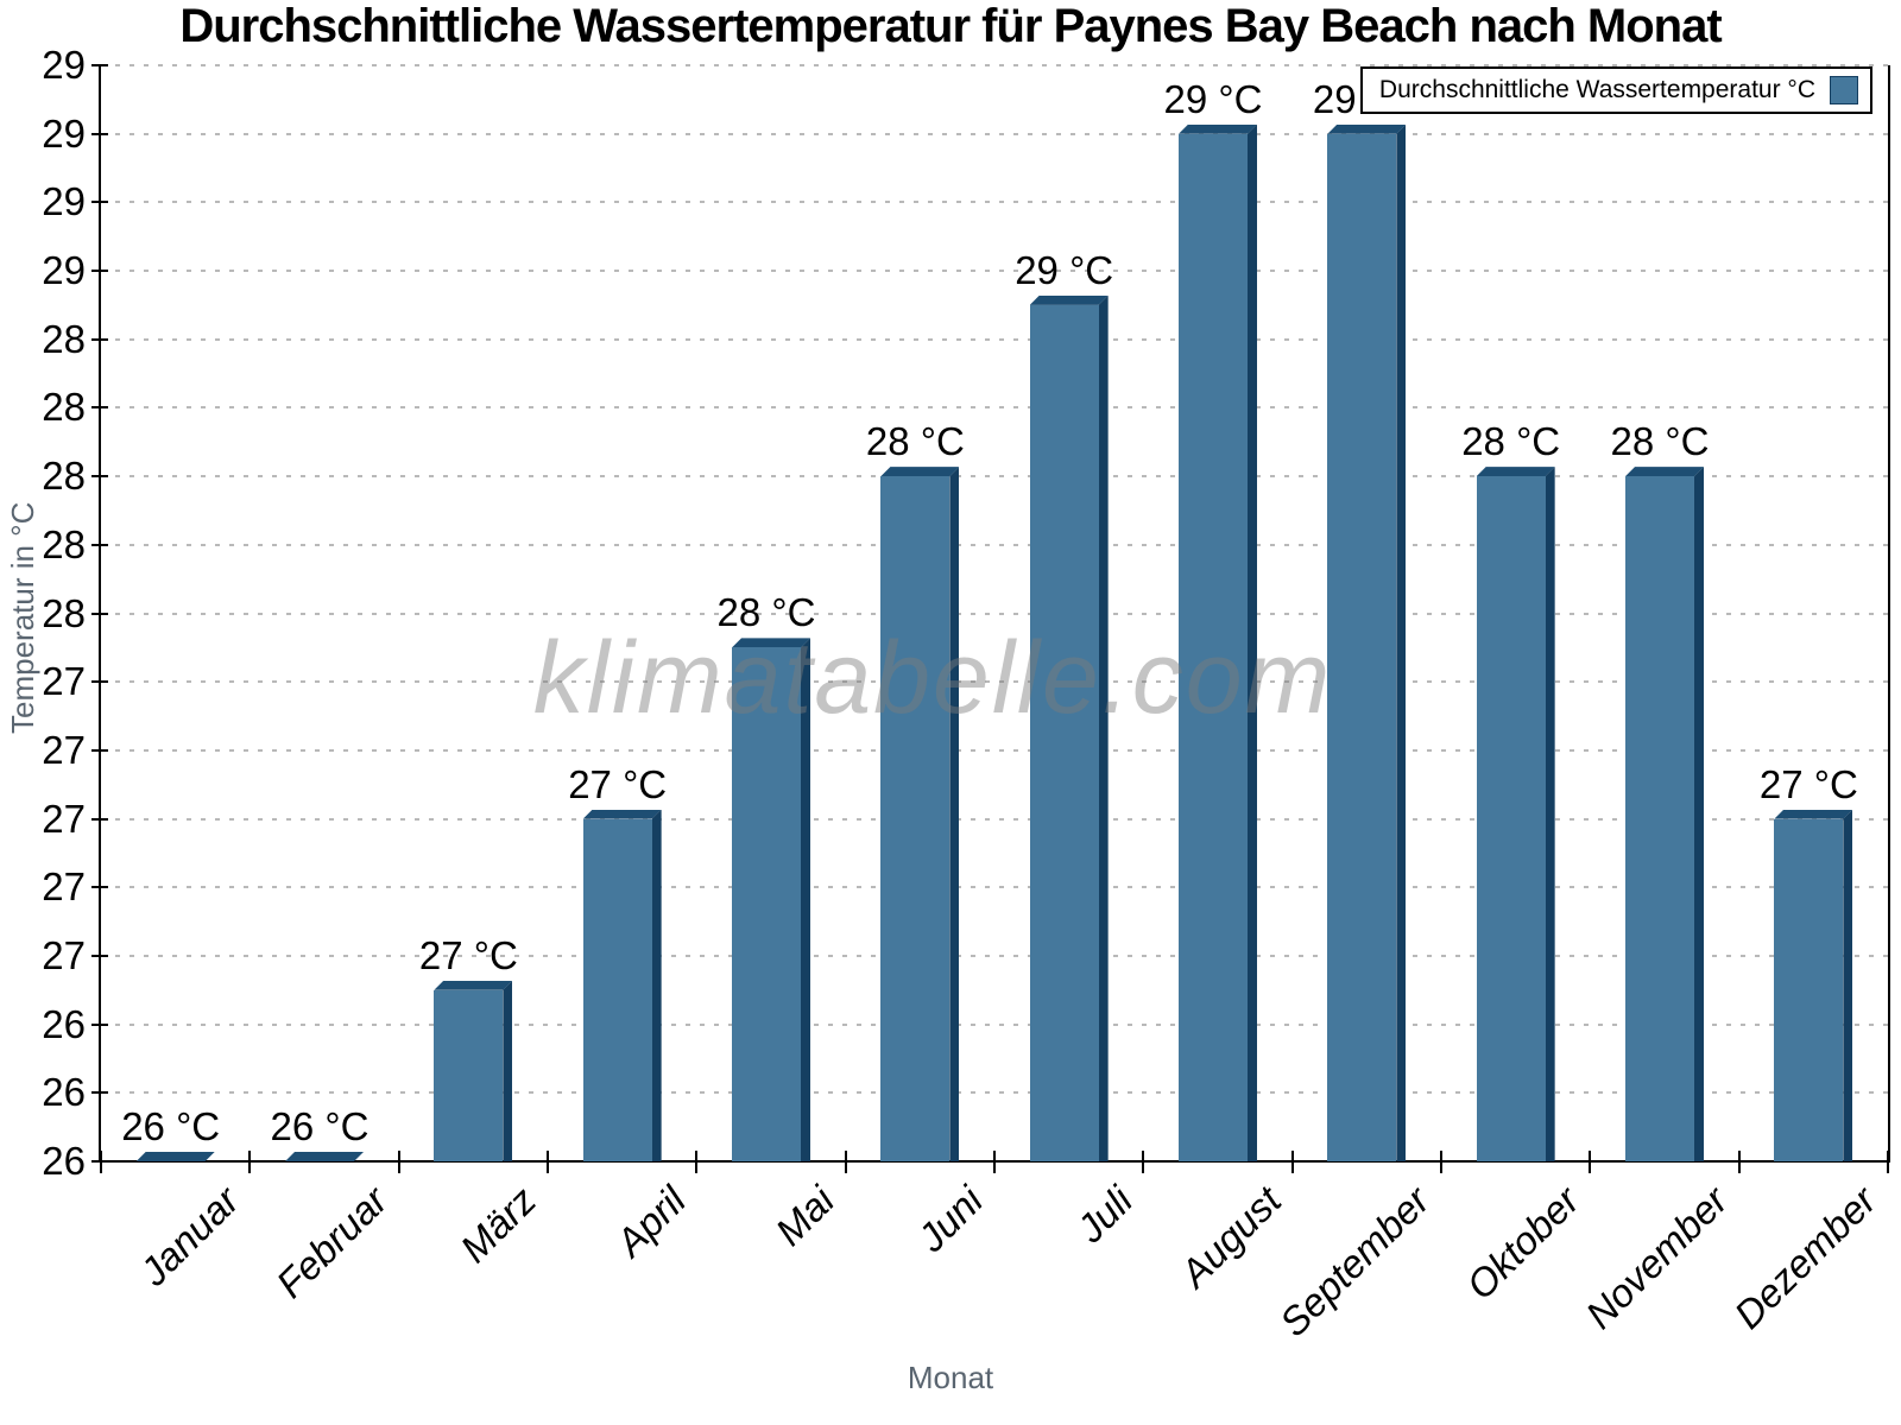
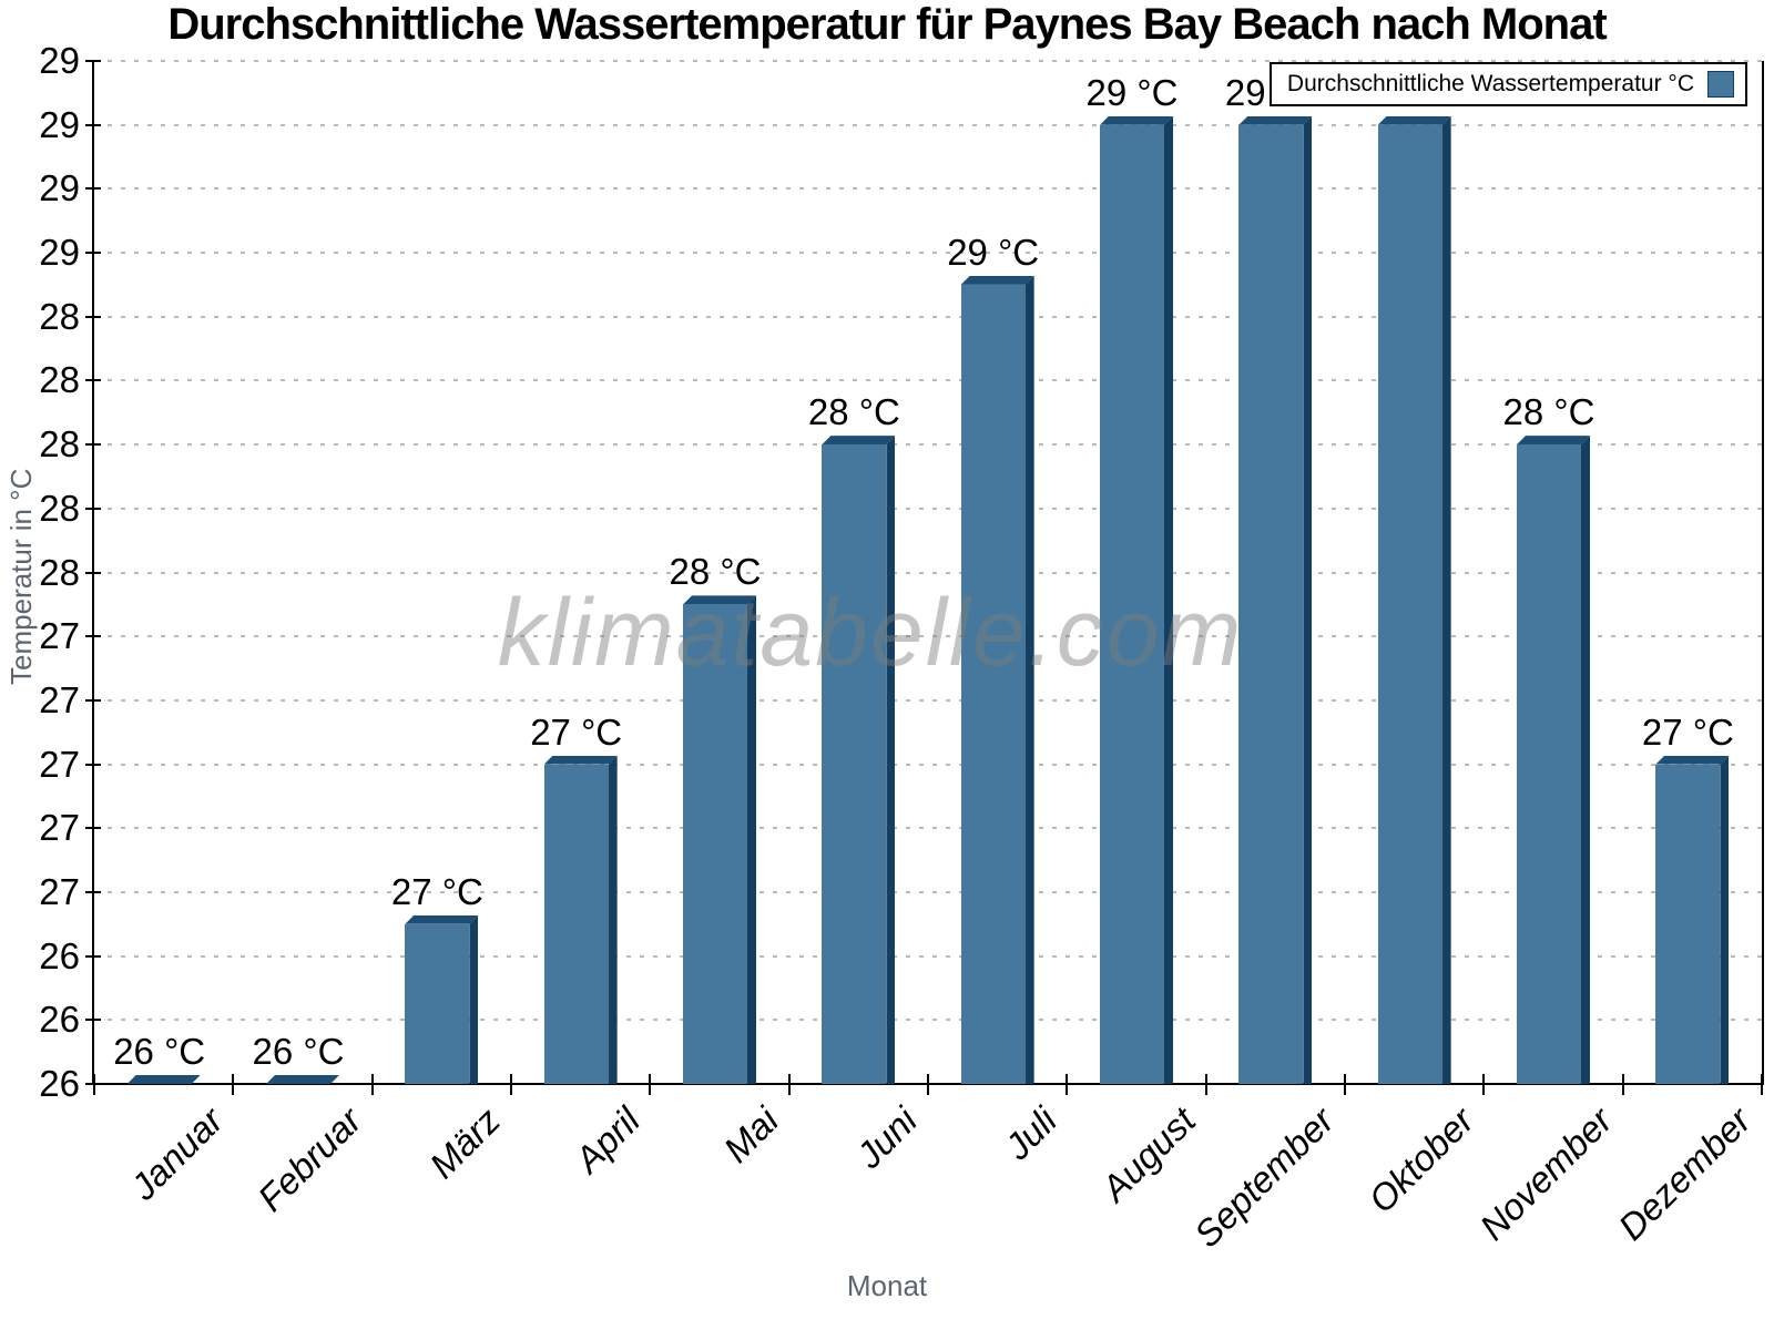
Oktober: 28 -> 29
